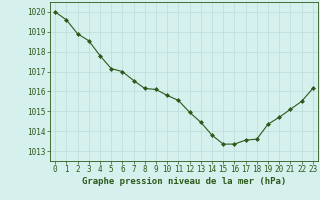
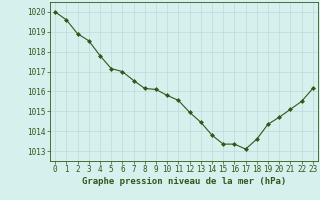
17: 1013.5 -> 1013.1
